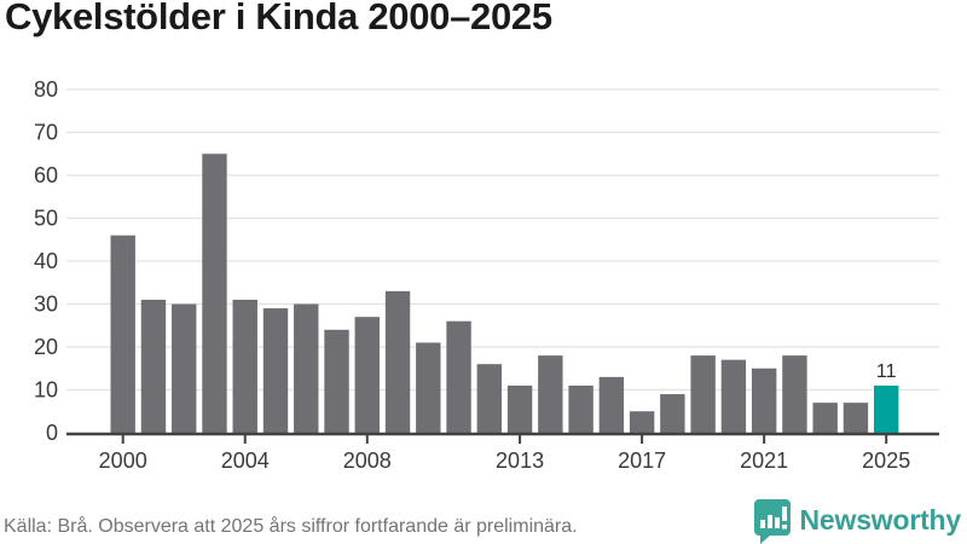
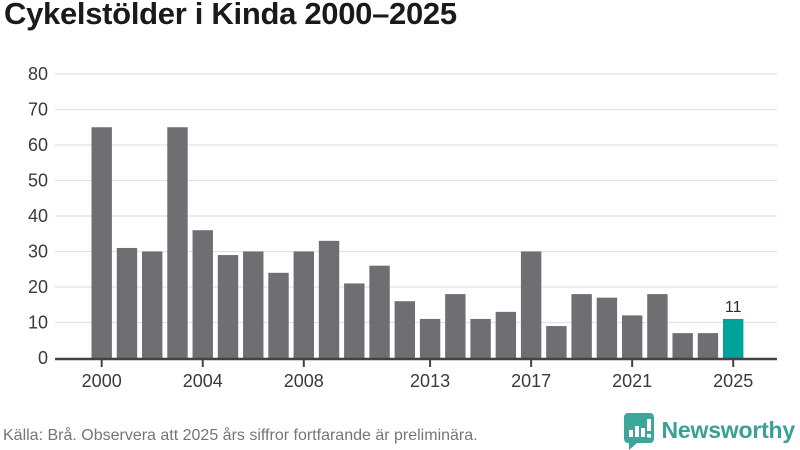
2000: 46 -> 65
2004: 31 -> 36
2008: 27 -> 30
2017: 5 -> 30
2021: 15 -> 12
